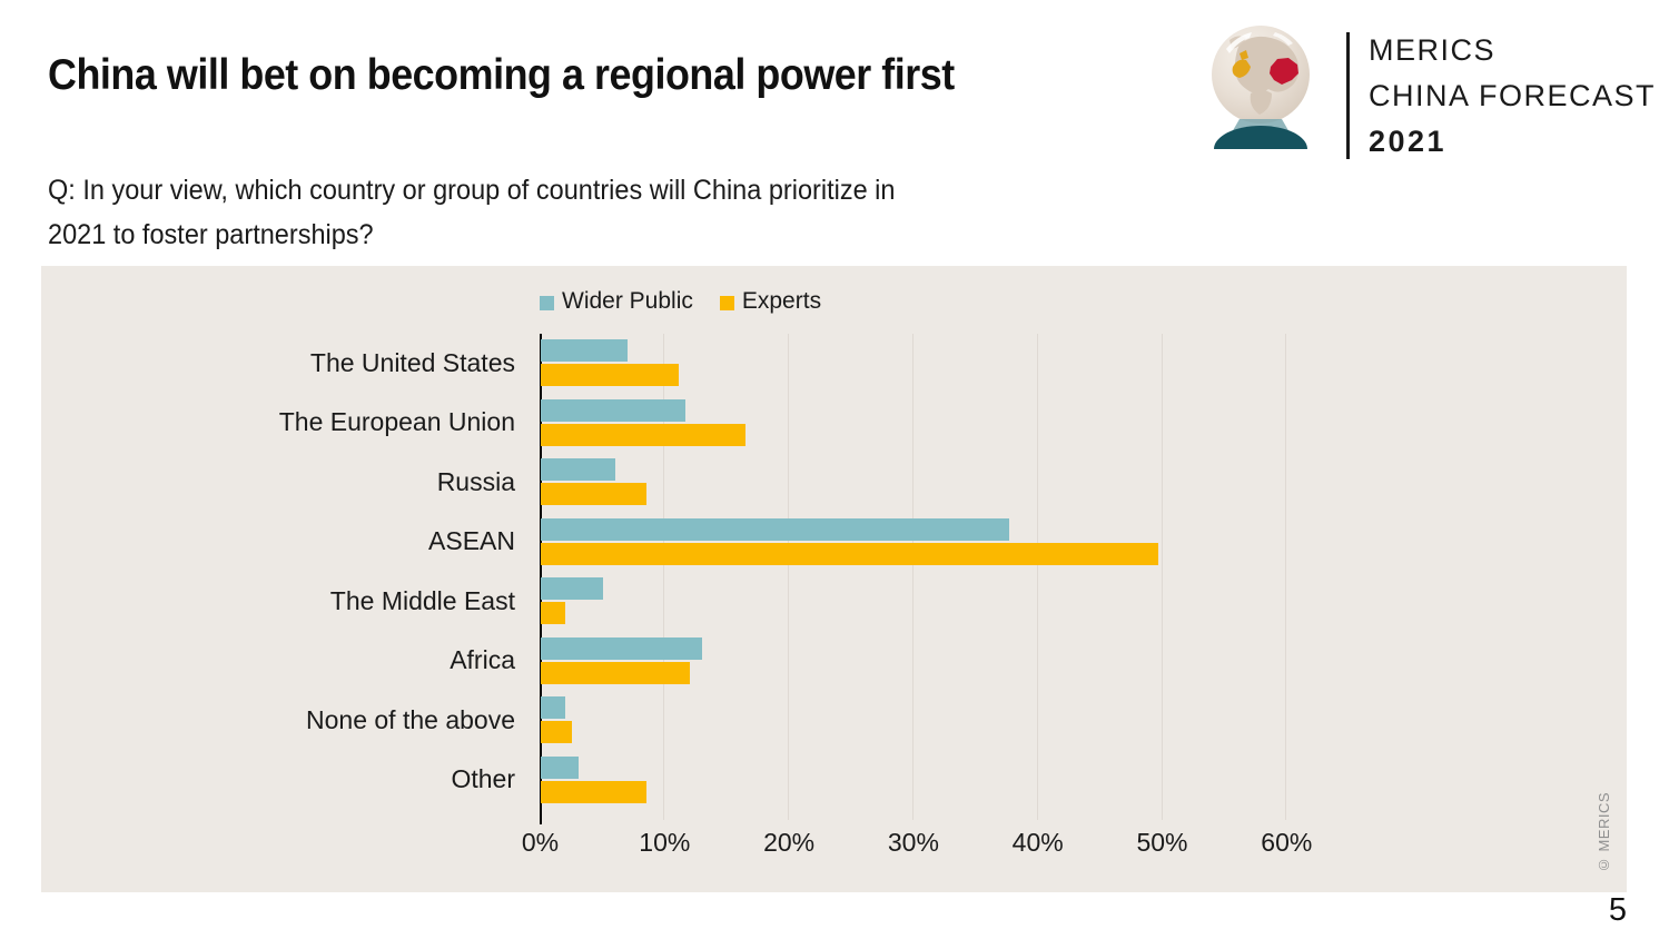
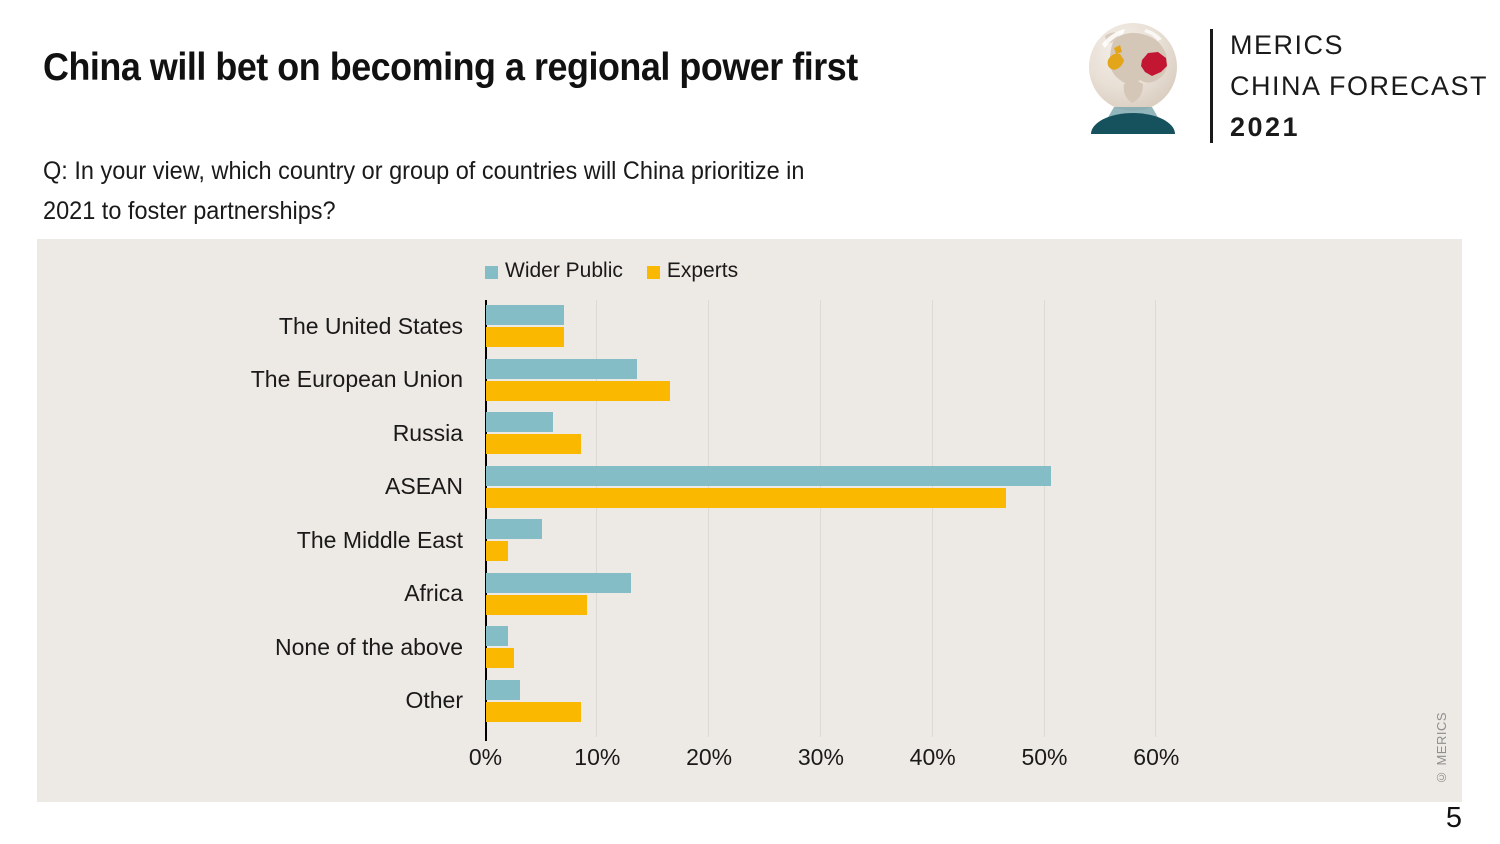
Experts/The United States: 11.1% -> 7.0%
Wider Public/The European Union: 11.6% -> 13.5%
Wider Public/ASEAN: 37.7% -> 50.5%
Experts/ASEAN: 49.6% -> 46.5%
Experts/Africa: 12.0% -> 9.0%
